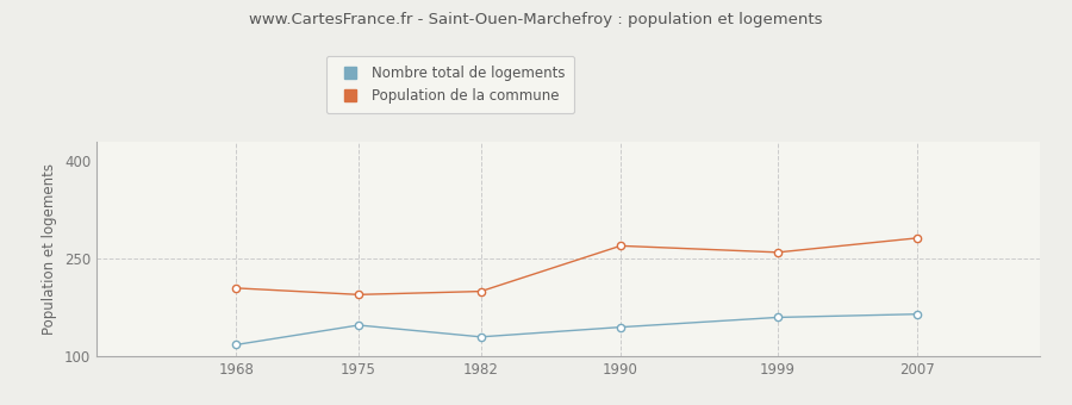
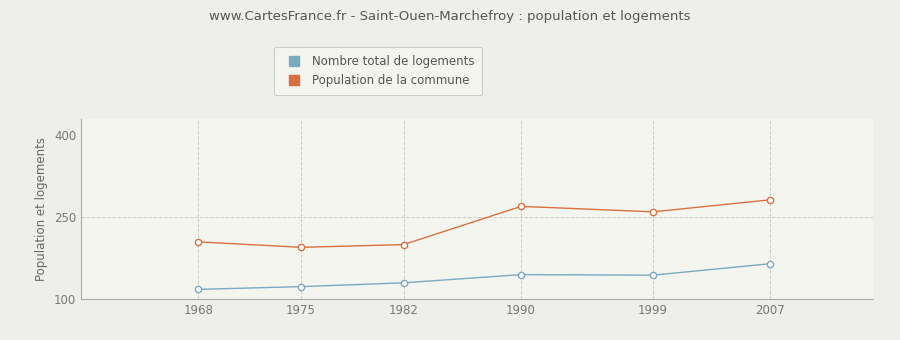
Nombre total de logements/1975: 148 -> 123
Nombre total de logements/1999: 160 -> 144
